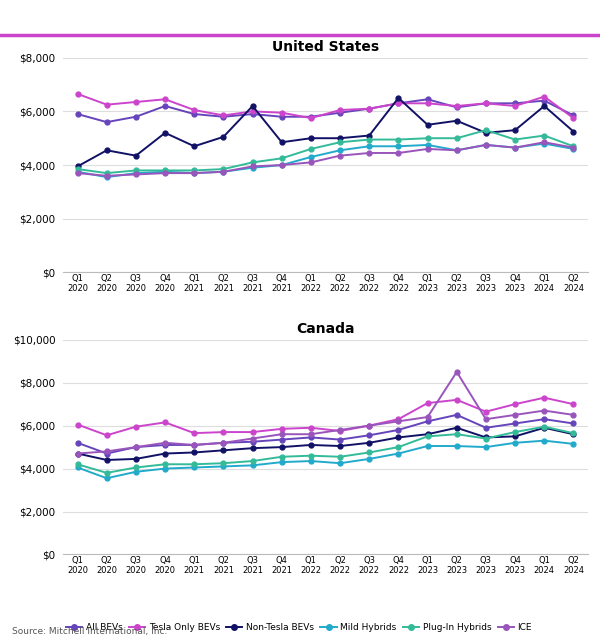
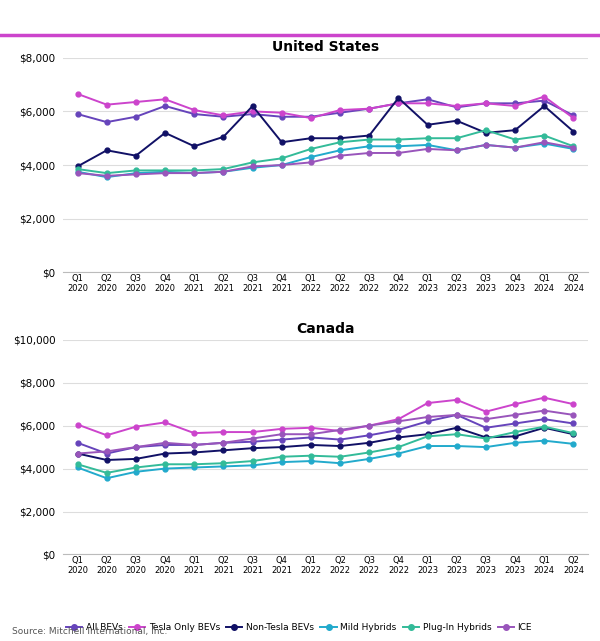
Canada/ICE/Q2 2023: $8,500 -> $6,500
